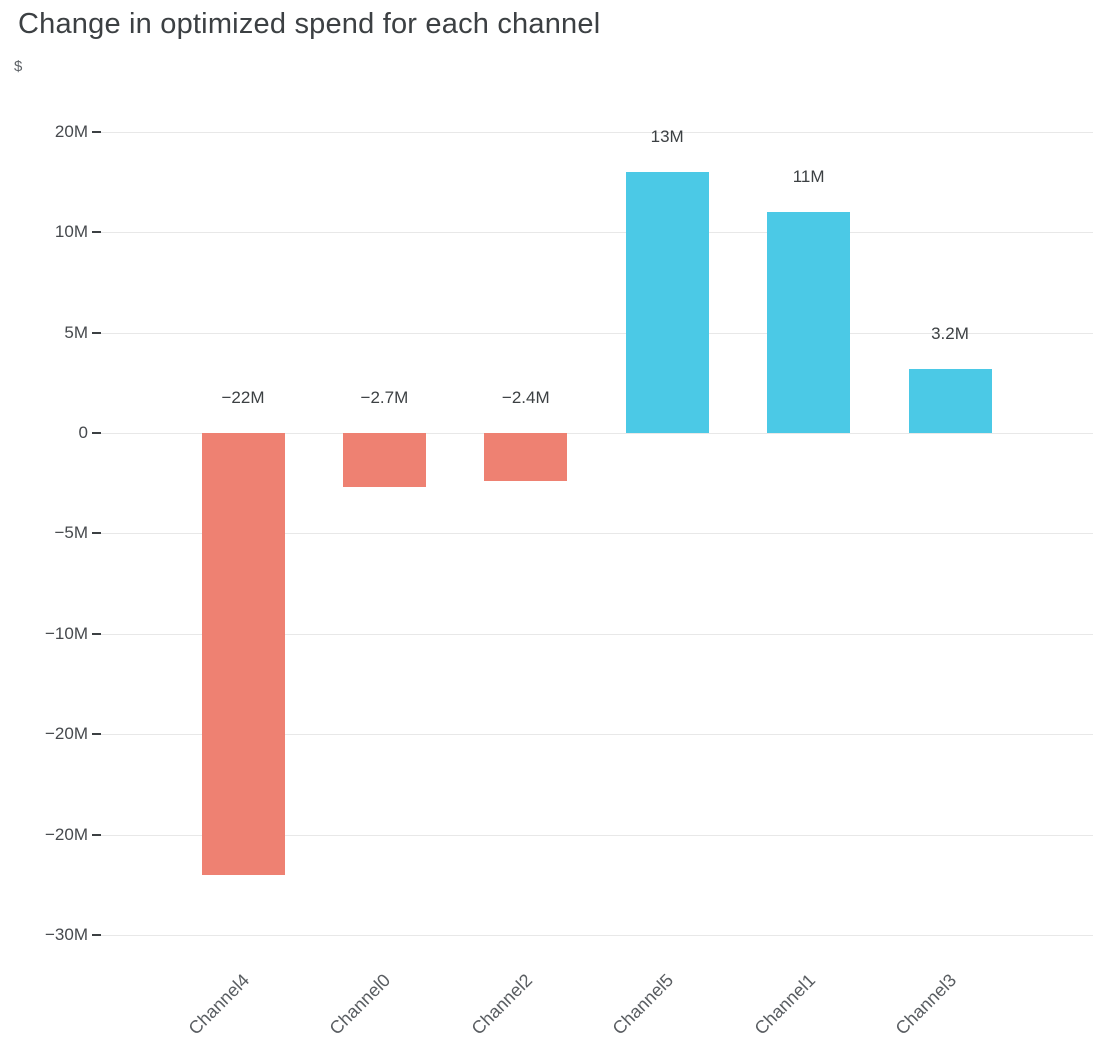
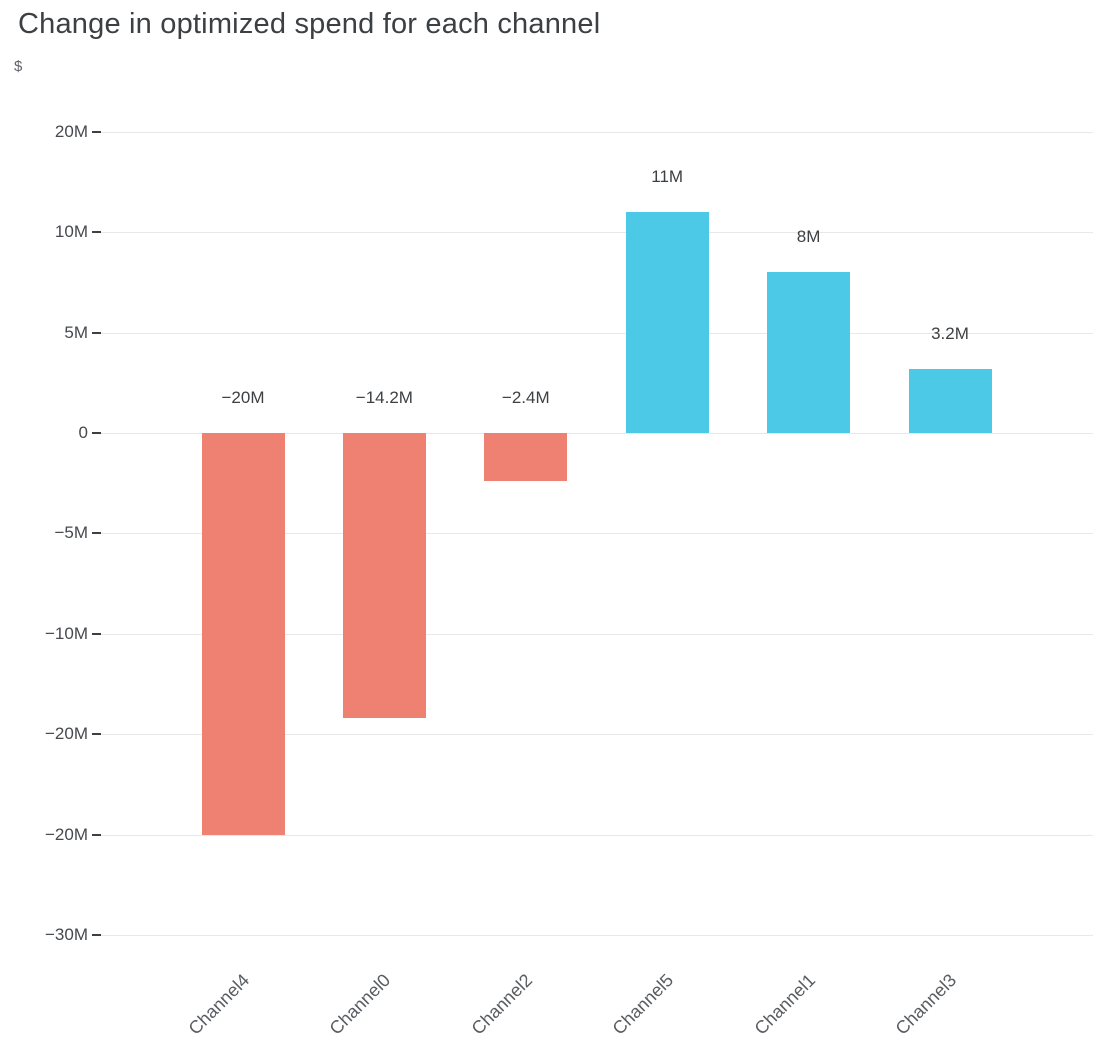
Channel4: −22M -> −20M
Channel0: −2.7M -> −14.2M
Channel5: 13M -> 11M
Channel1: 11M -> 8M
